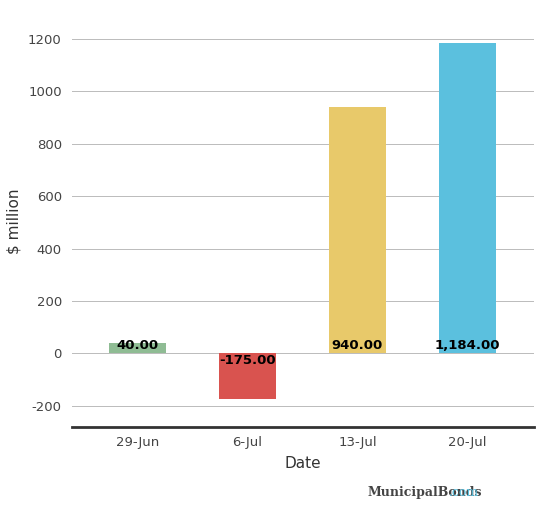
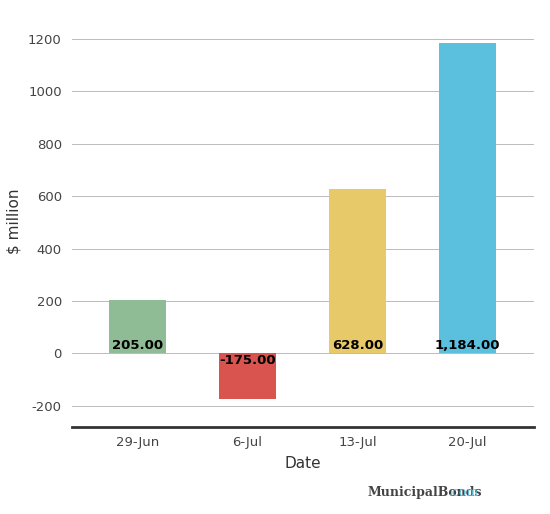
29-Jun: 40.00 -> 205.00
13-Jul: 940.00 -> 628.00
